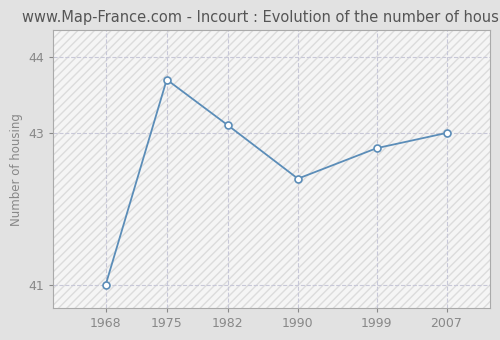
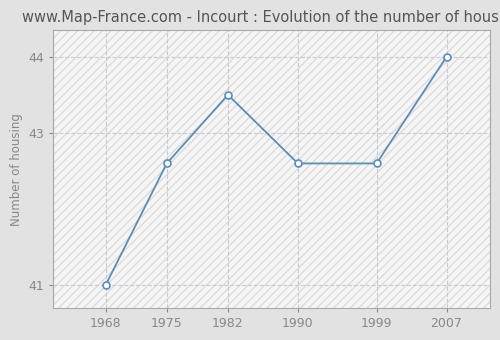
1975: 43.7 -> 42.6
1982: 43.1 -> 43.5
1990: 42.4 -> 42.6
1999: 42.8 -> 42.6
2007: 43.0 -> 44.0
